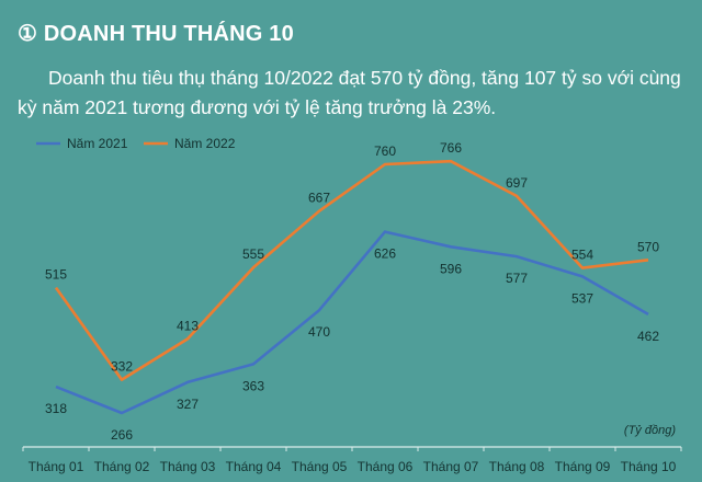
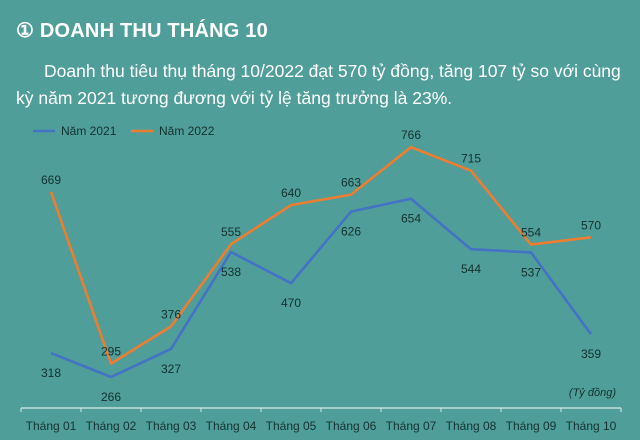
Năm 2022/Tháng 01: 515 -> 669
Năm 2022/Tháng 02: 332 -> 295
Năm 2022/Tháng 03: 413 -> 376
Năm 2021/Tháng 04: 363 -> 538
Năm 2022/Tháng 05: 667 -> 640
Năm 2022/Tháng 06: 760 -> 663
Năm 2021/Tháng 07: 596 -> 654
Năm 2021/Tháng 08: 577 -> 544
Năm 2022/Tháng 08: 697 -> 715
Năm 2021/Tháng 10: 462 -> 359
